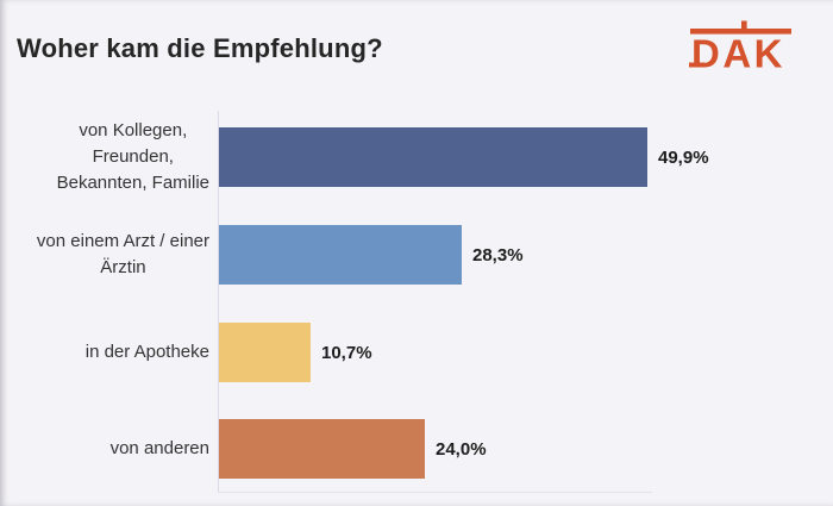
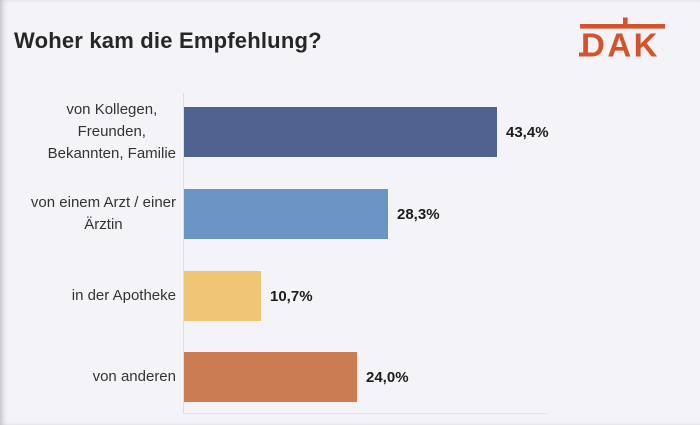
von Kollegen, Freunden, Bekannten, Familie: 49,9% -> 43,4%
